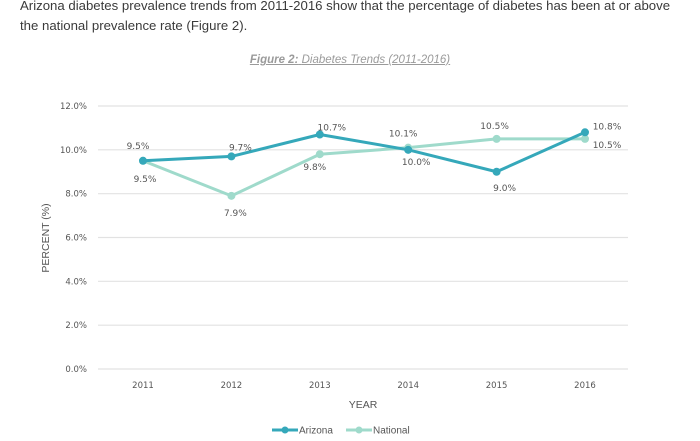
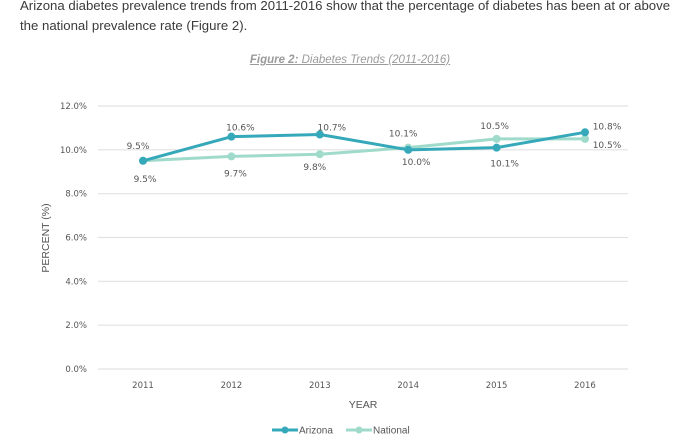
Arizona/2012: 9.7% -> 10.6%
National/2012: 7.9% -> 9.7%
Arizona/2015: 9.0% -> 10.1%
